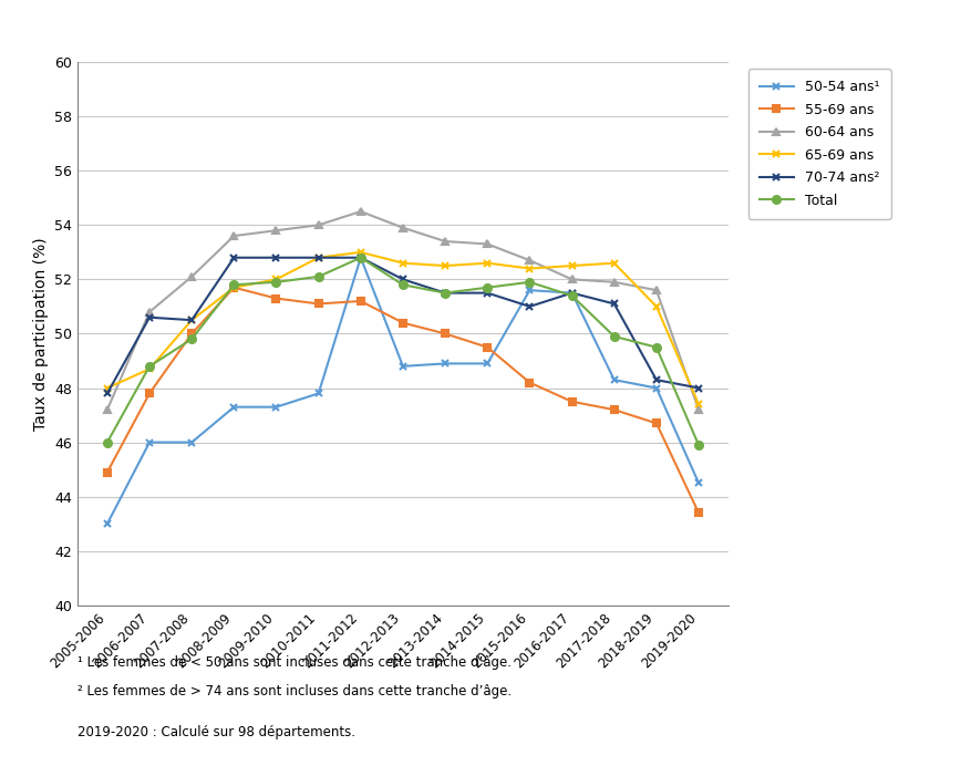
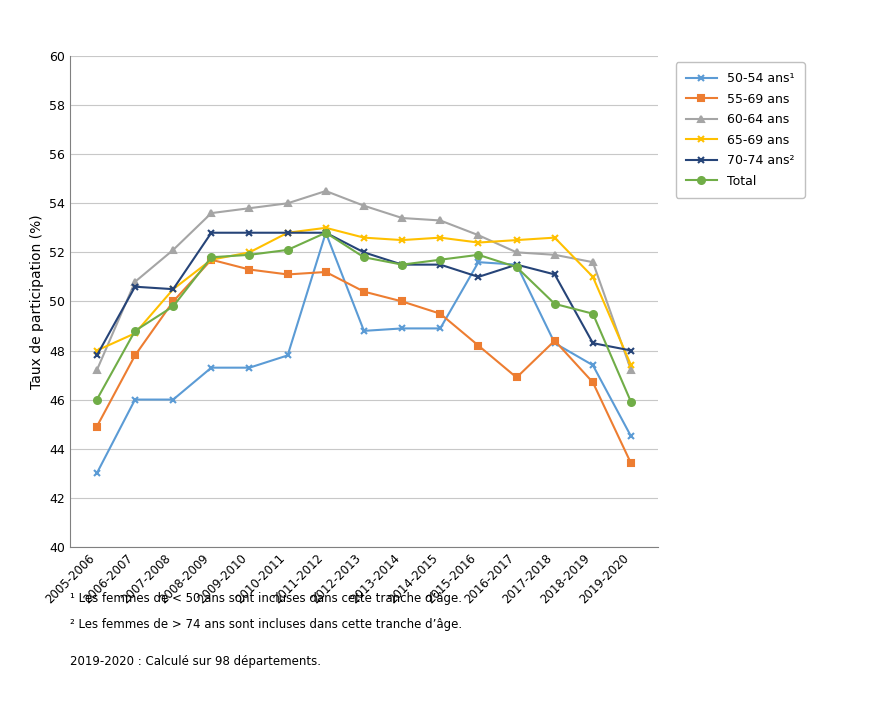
55-69 ans/2016-2017: 47.5 -> 46.9
55-69 ans/2017-2018: 47.2 -> 48.4
50-54 ans¹/2018-2019: 48.0 -> 47.4
